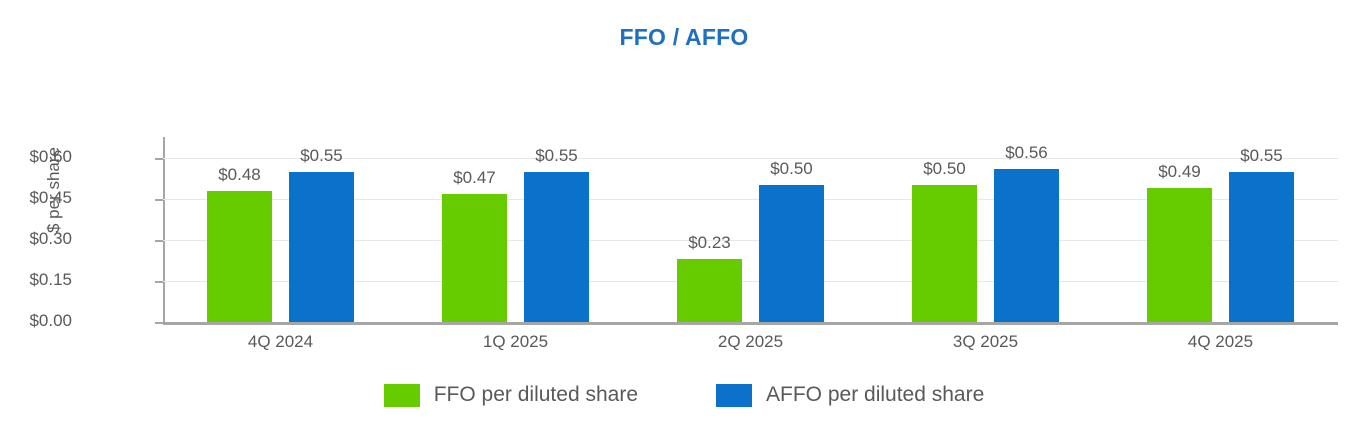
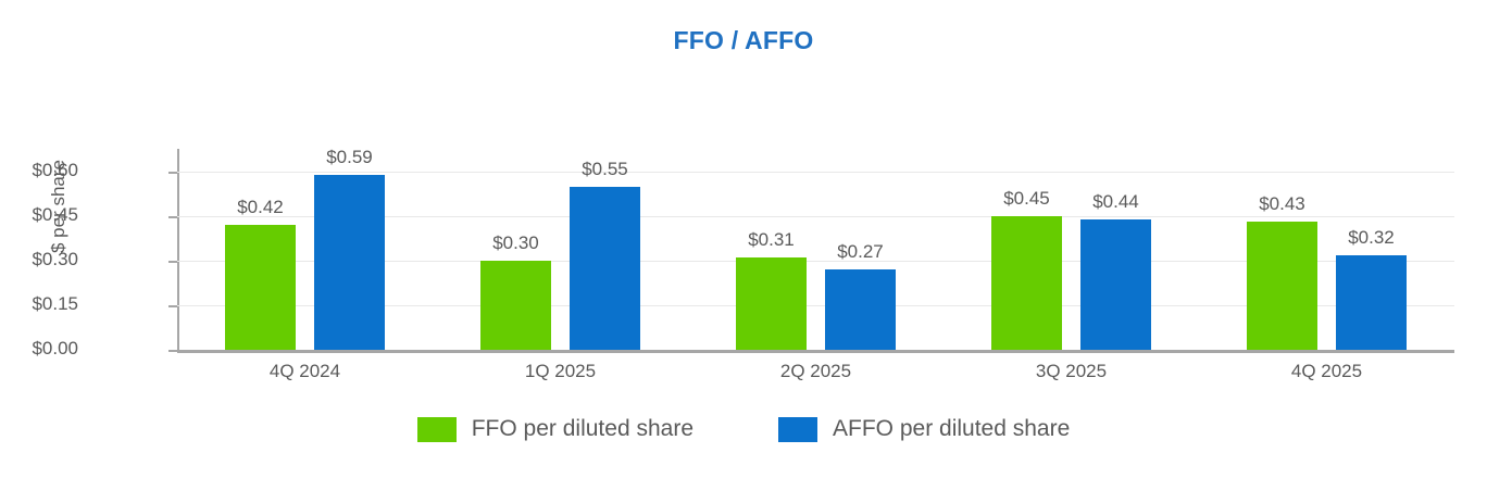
FFO per diluted share/4Q 2024: $0.48 -> $0.42
AFFO per diluted share/4Q 2024: $0.55 -> $0.59
FFO per diluted share/1Q 2025: $0.47 -> $0.30
FFO per diluted share/2Q 2025: $0.23 -> $0.31
AFFO per diluted share/2Q 2025: $0.50 -> $0.27
FFO per diluted share/3Q 2025: $0.50 -> $0.45
AFFO per diluted share/3Q 2025: $0.56 -> $0.44
FFO per diluted share/4Q 2025: $0.49 -> $0.43
AFFO per diluted share/4Q 2025: $0.55 -> $0.32
